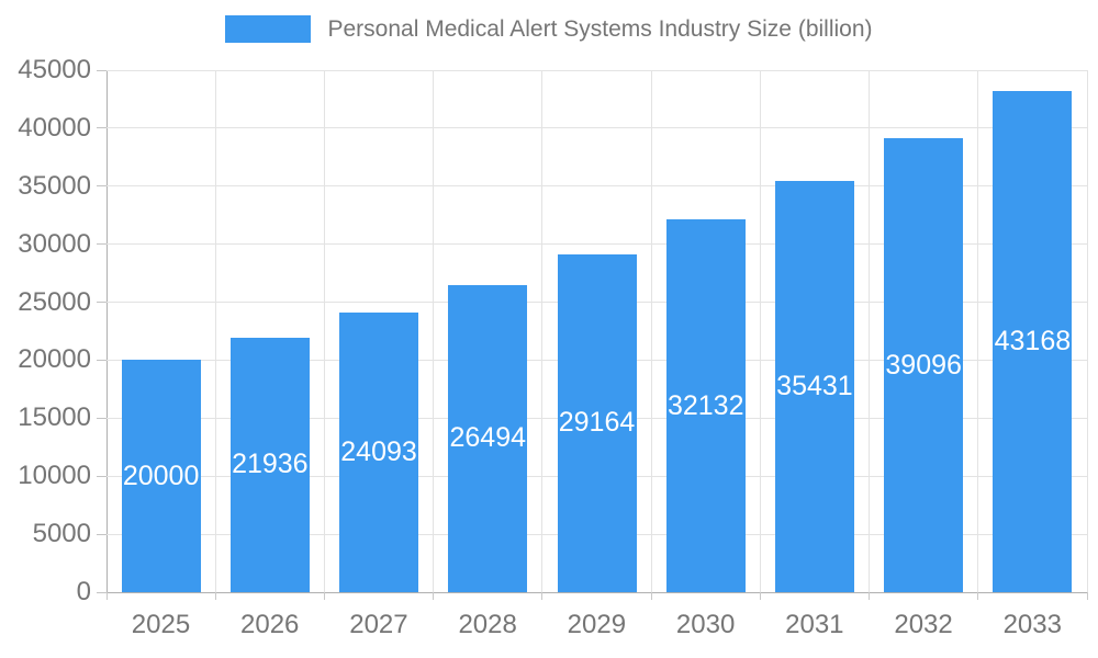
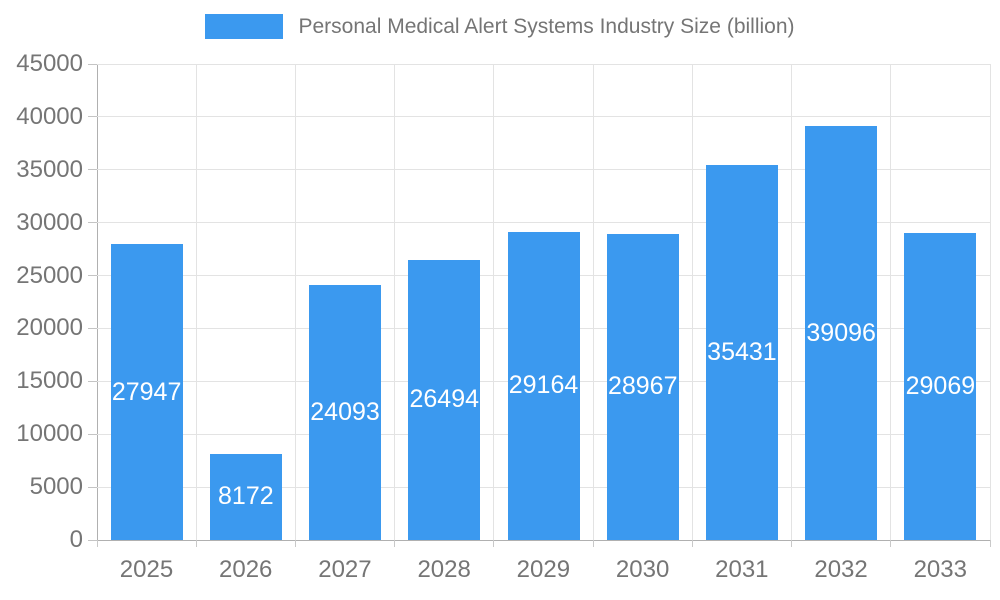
2025: 20000 -> 27947
2026: 21936 -> 8172
2030: 32132 -> 28967
2033: 43168 -> 29069
